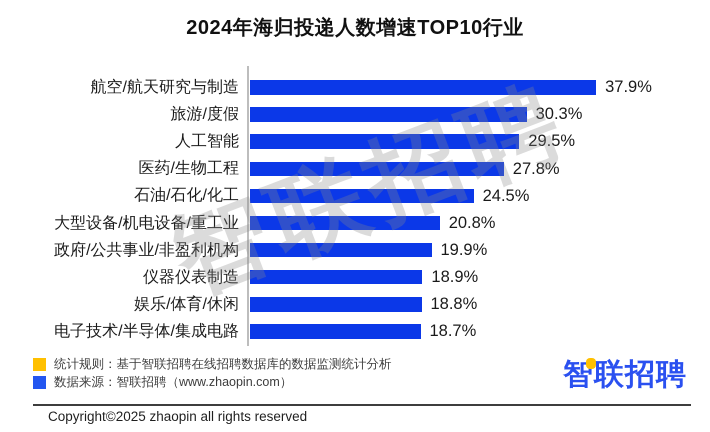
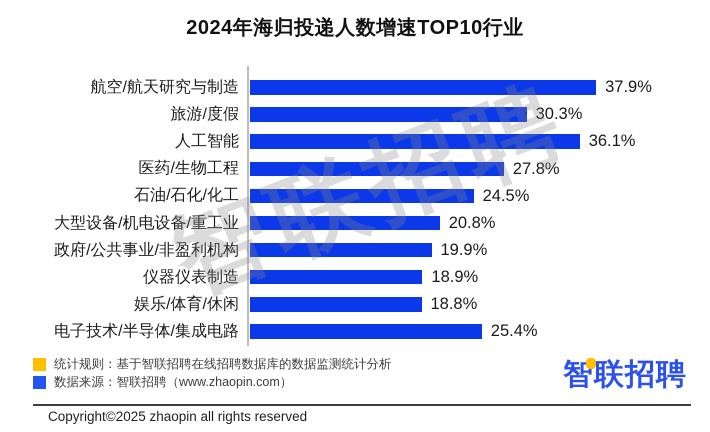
人工智能: 29.5% -> 36.1%
电子技术/半导体/集成电路: 18.7% -> 25.4%
